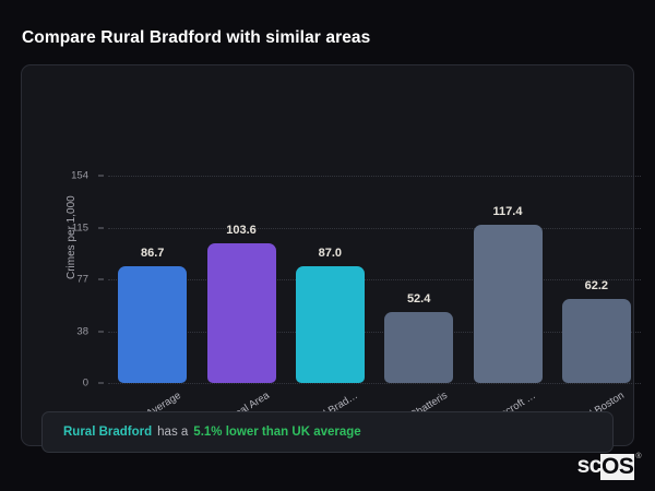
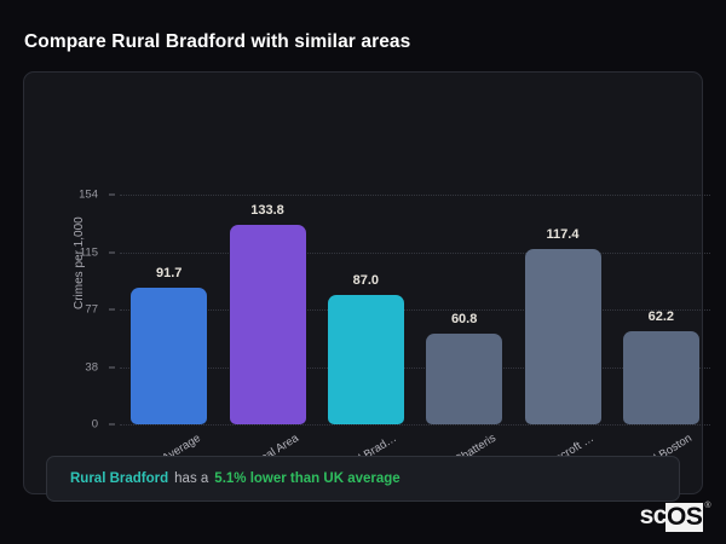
UK Average: 86.7 -> 91.7
Local Area: 103.6 -> 133.8
Chatteris: 52.4 -> 60.8
